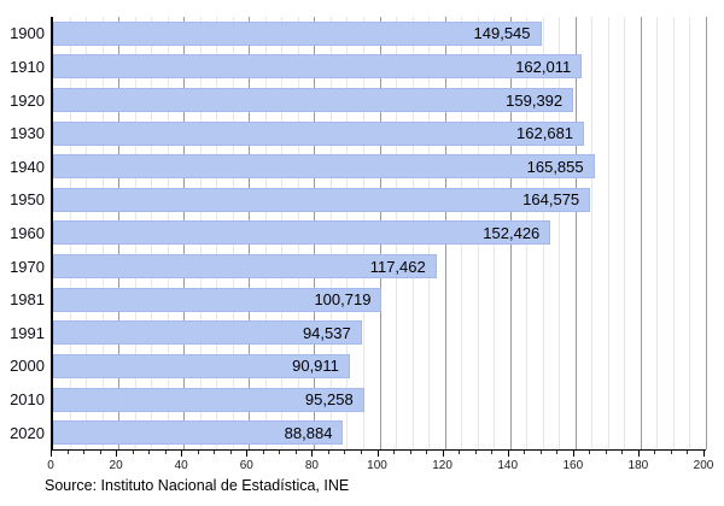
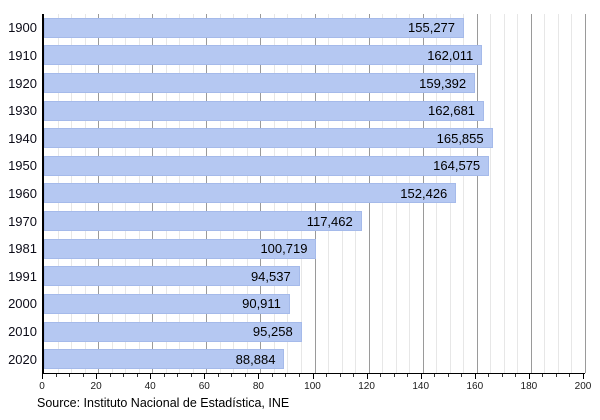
1900: 149,545 -> 155,277
